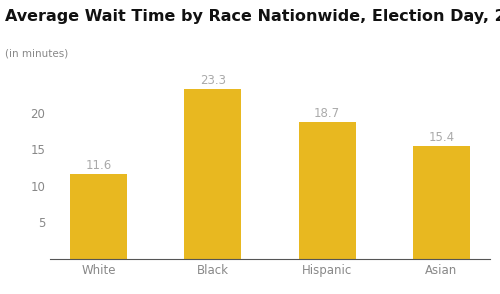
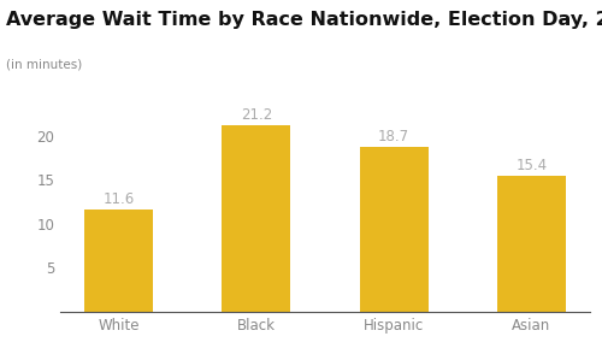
Black: 23.3 -> 21.2
